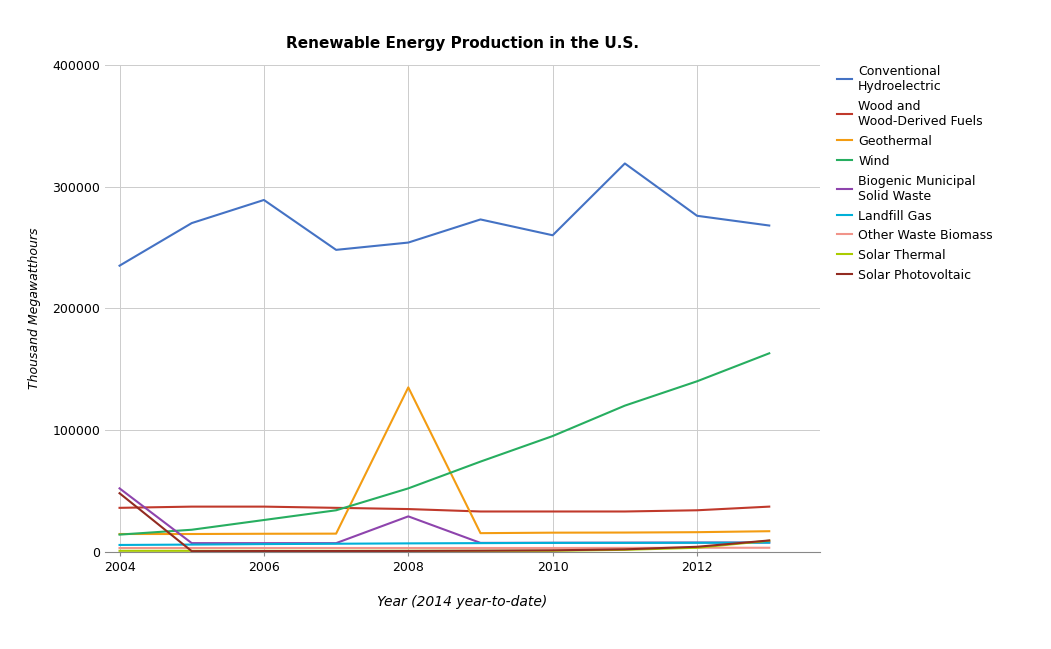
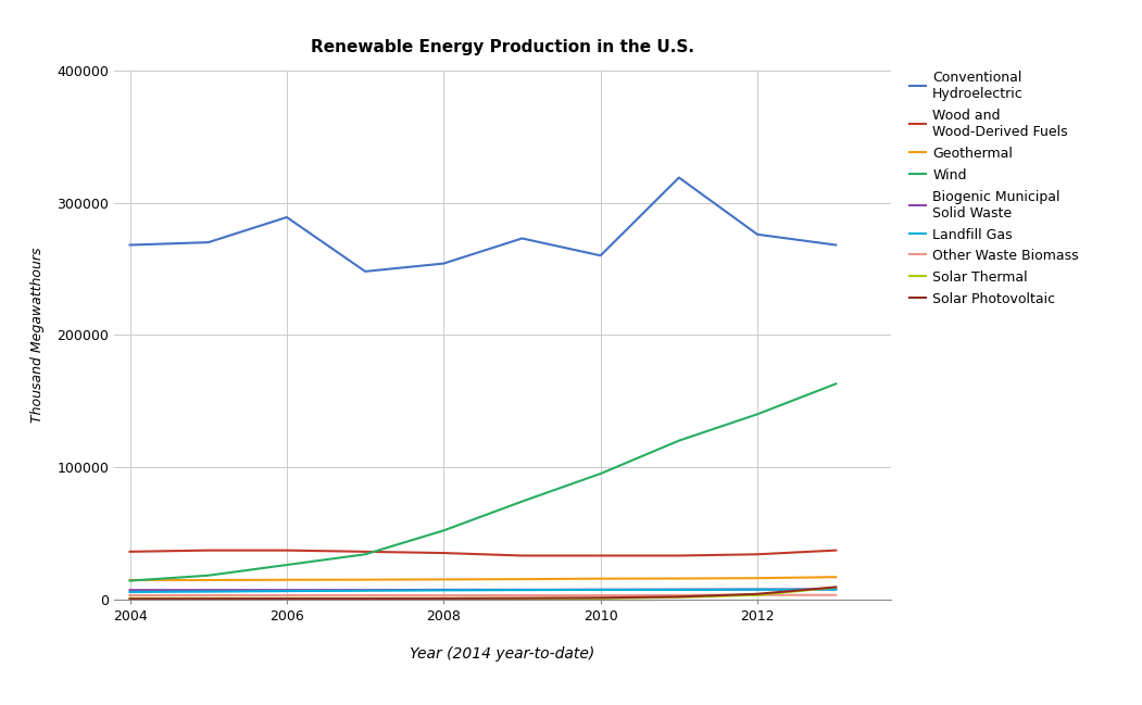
Conventional Hydroelectric/2004: 235000 -> 268000
Biogenic Municipal Solid Waste/2004: 52000 -> 7000
Solar Photovoltaic/2004: 48000 -> 0
Geothermal/2008: 135000 -> 15000
Biogenic Municipal Solid Waste/2008: 29000 -> 7000
